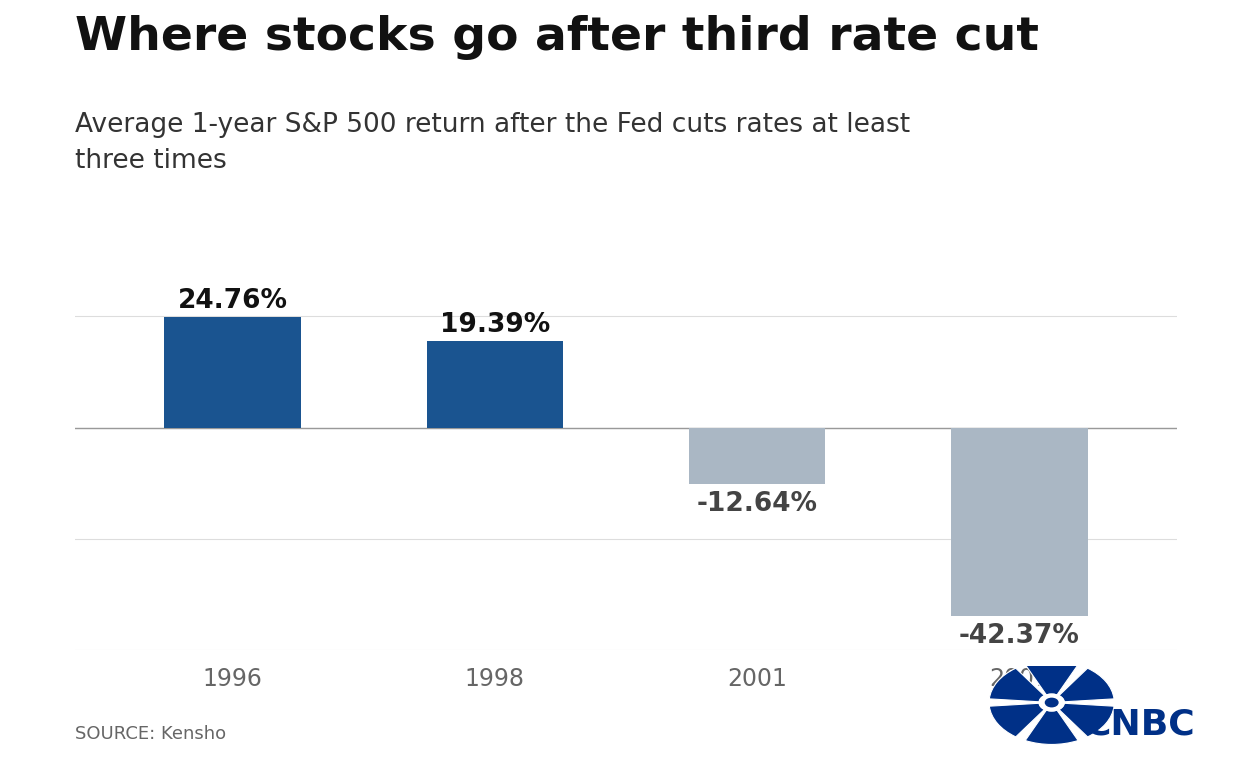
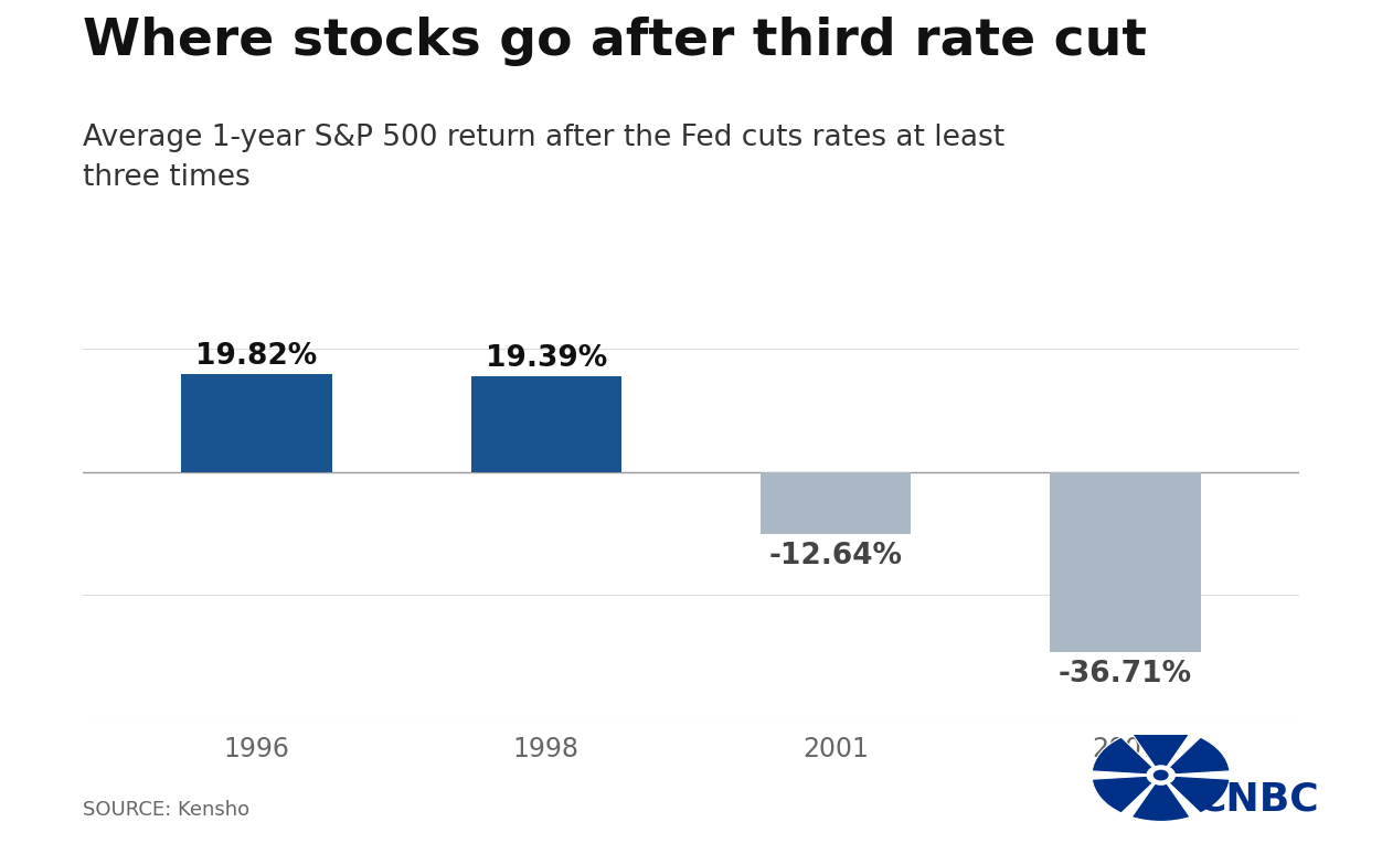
1996: 24.76% -> 19.82%
2007: -42.37% -> -36.71%
